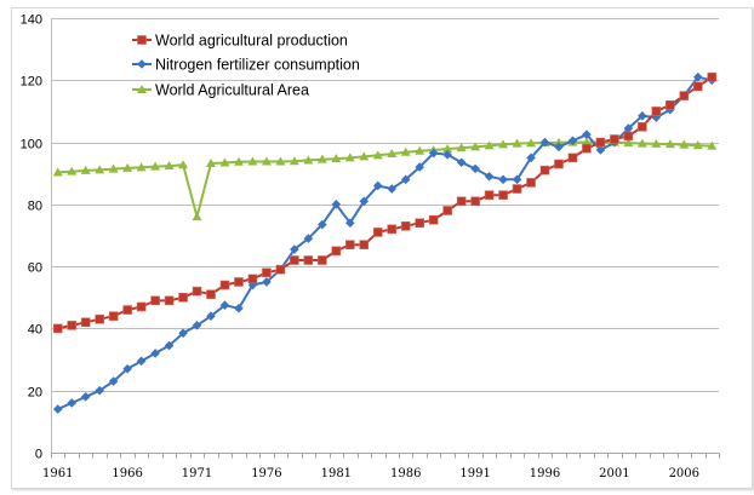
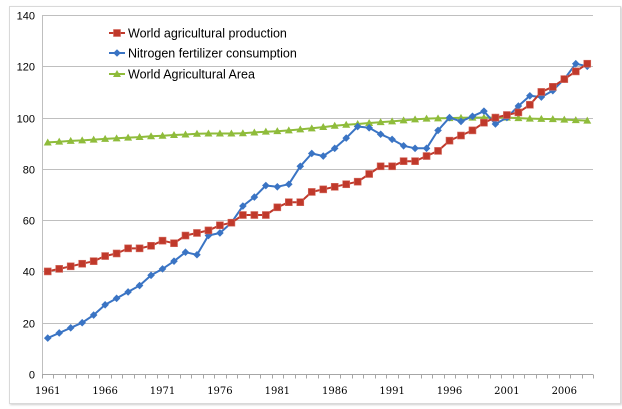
World Agricultural Area/1971: 76 -> 93
Nitrogen fertilizer consumption/1981: 80 -> 73
